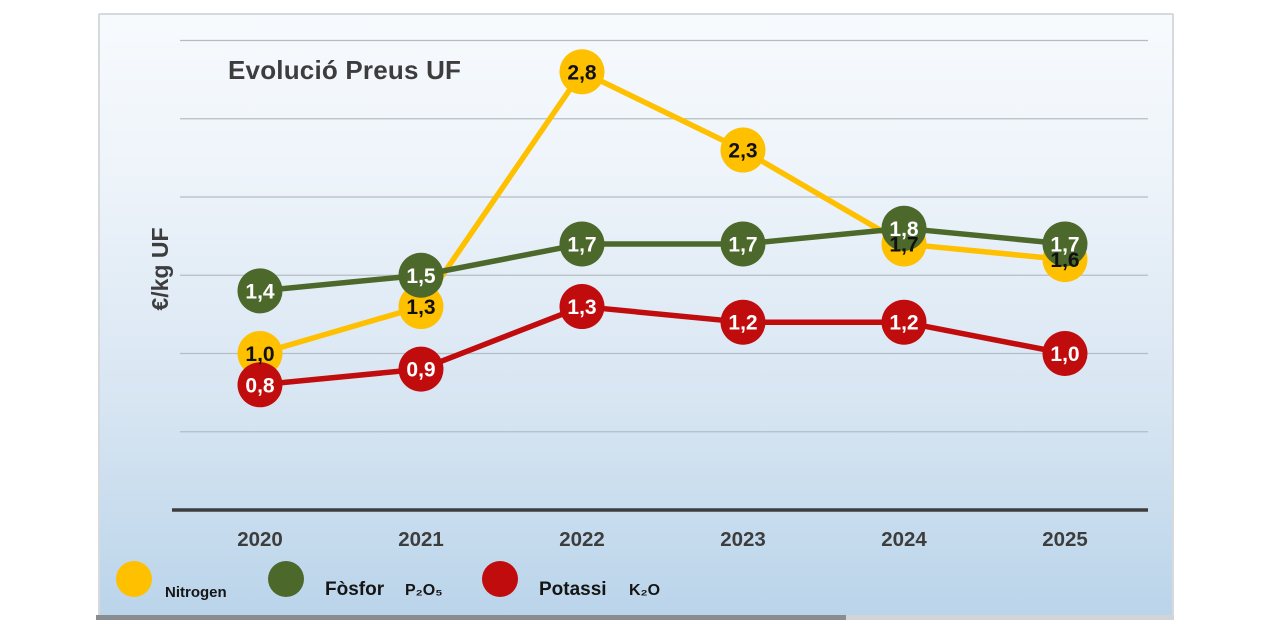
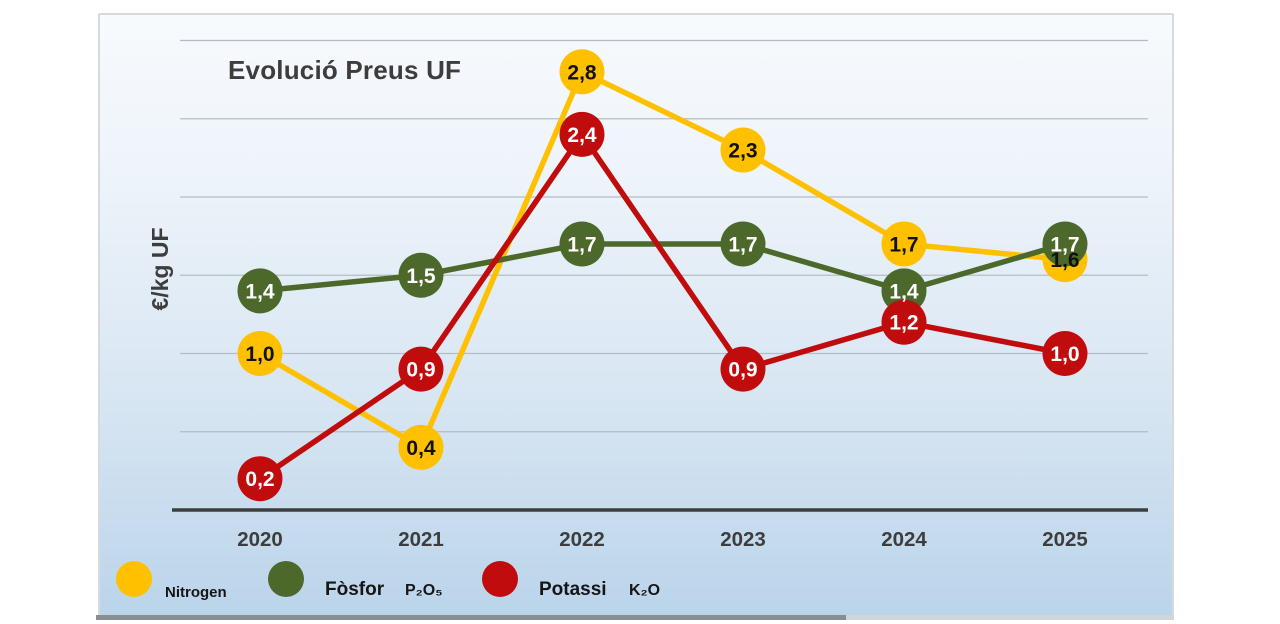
Potassi/2020: 0,8 -> 0,2
Nitrogen/2021: 1,3 -> 0,4
Potassi/2022: 1,3 -> 2,4
Potassi/2023: 1,2 -> 0,9
Fòsfor/2024: 1,8 -> 1,4
